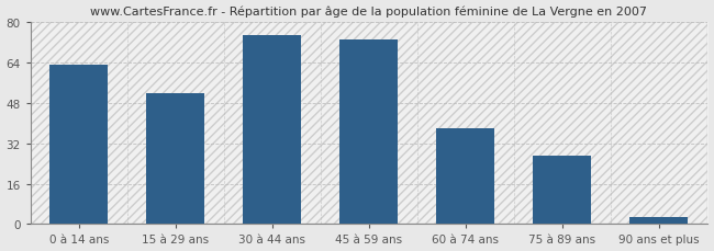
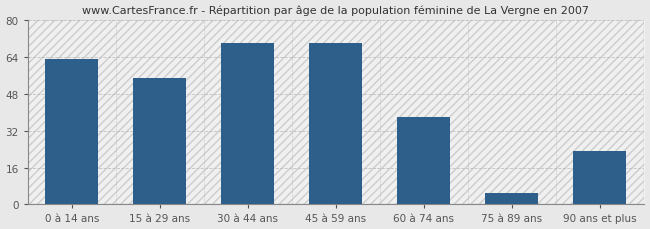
15 à 29 ans: 52 -> 55
30 à 44 ans: 75 -> 70
45 à 59 ans: 73 -> 70
75 à 89 ans: 27 -> 5
90 ans et plus: 3 -> 23
